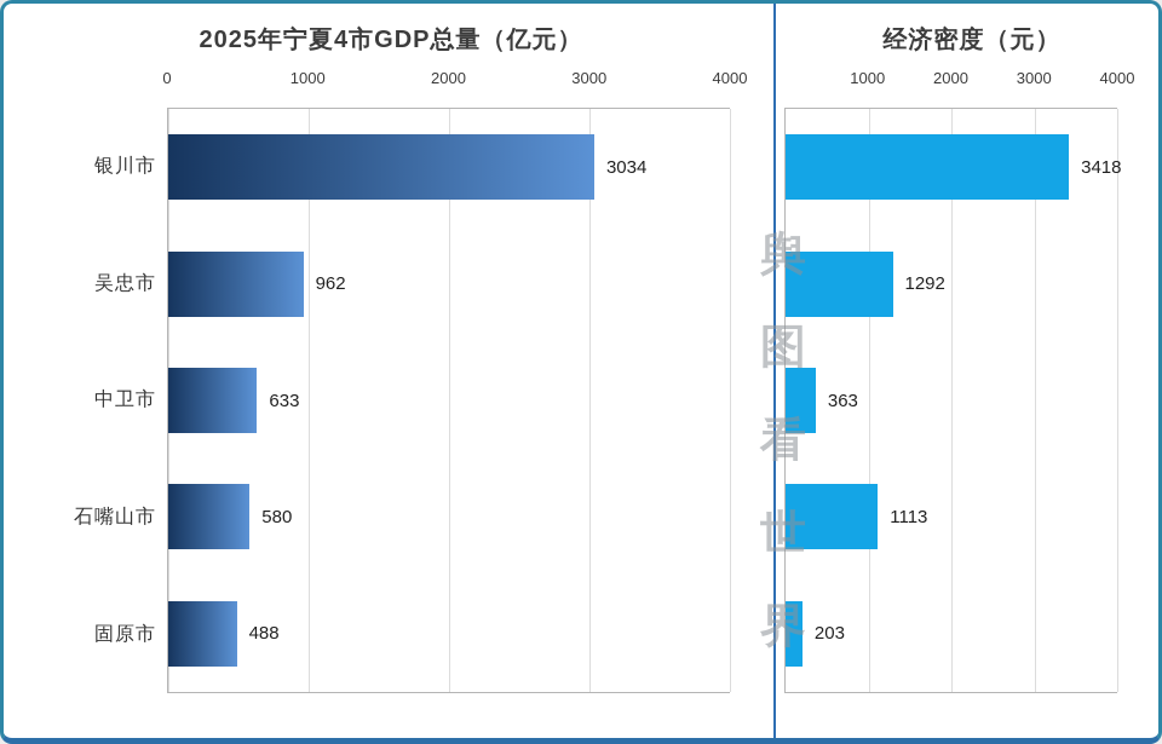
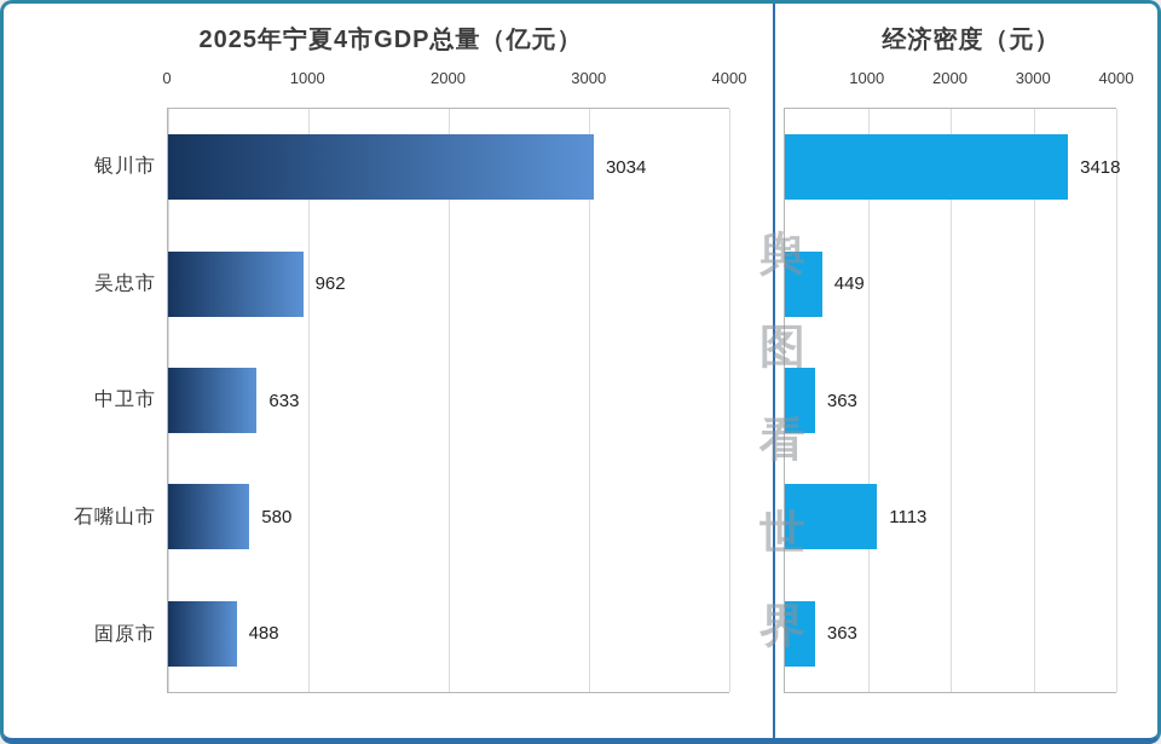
经济密度（元）/吴忠市: 1292 -> 449
经济密度（元）/固原市: 203 -> 363
